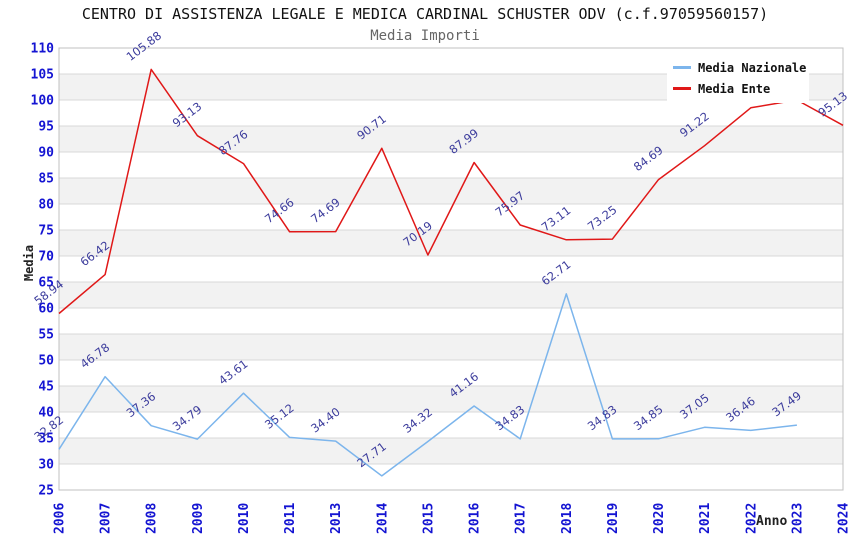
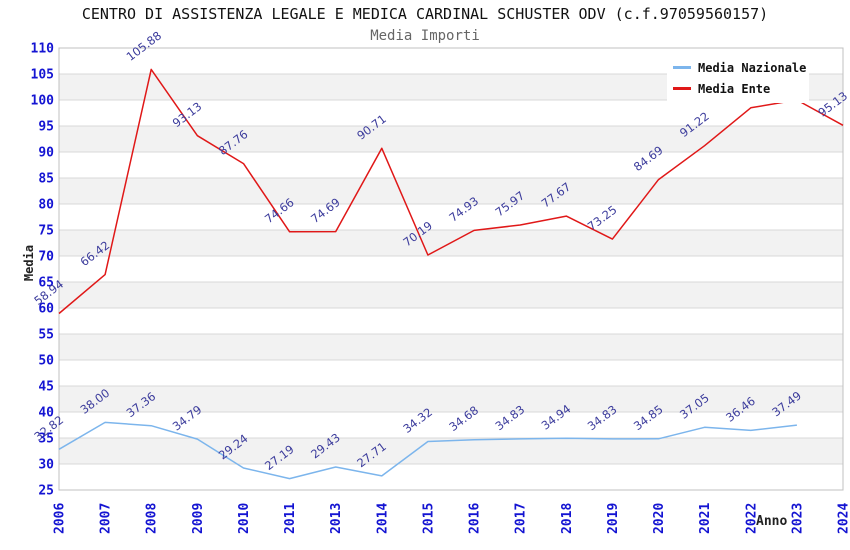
Media Nazionale/2007: 46.78 -> 38.00
Media Nazionale/2010: 43.61 -> 29.24
Media Nazionale/2011: 35.12 -> 27.19
Media Nazionale/2013: 34.40 -> 29.43
Media Nazionale/2016: 41.16 -> 34.68
Media Ente/2016: 87.99 -> 74.93
Media Nazionale/2018: 62.71 -> 34.94
Media Ente/2018: 73.11 -> 77.67
